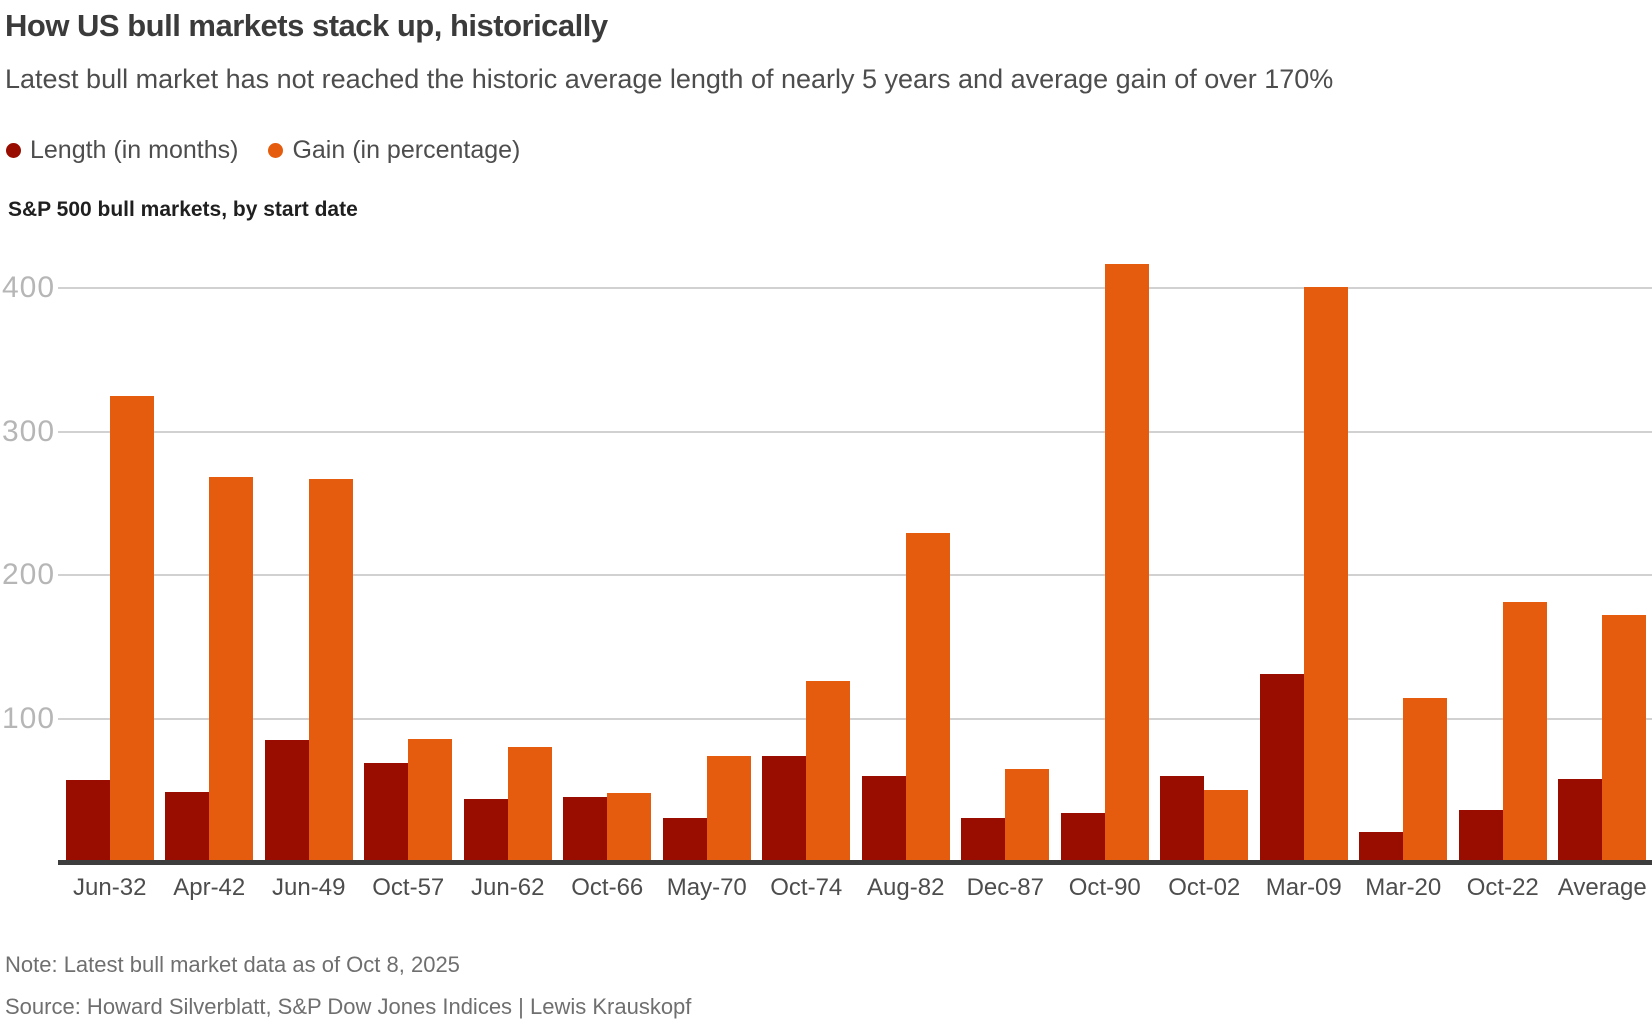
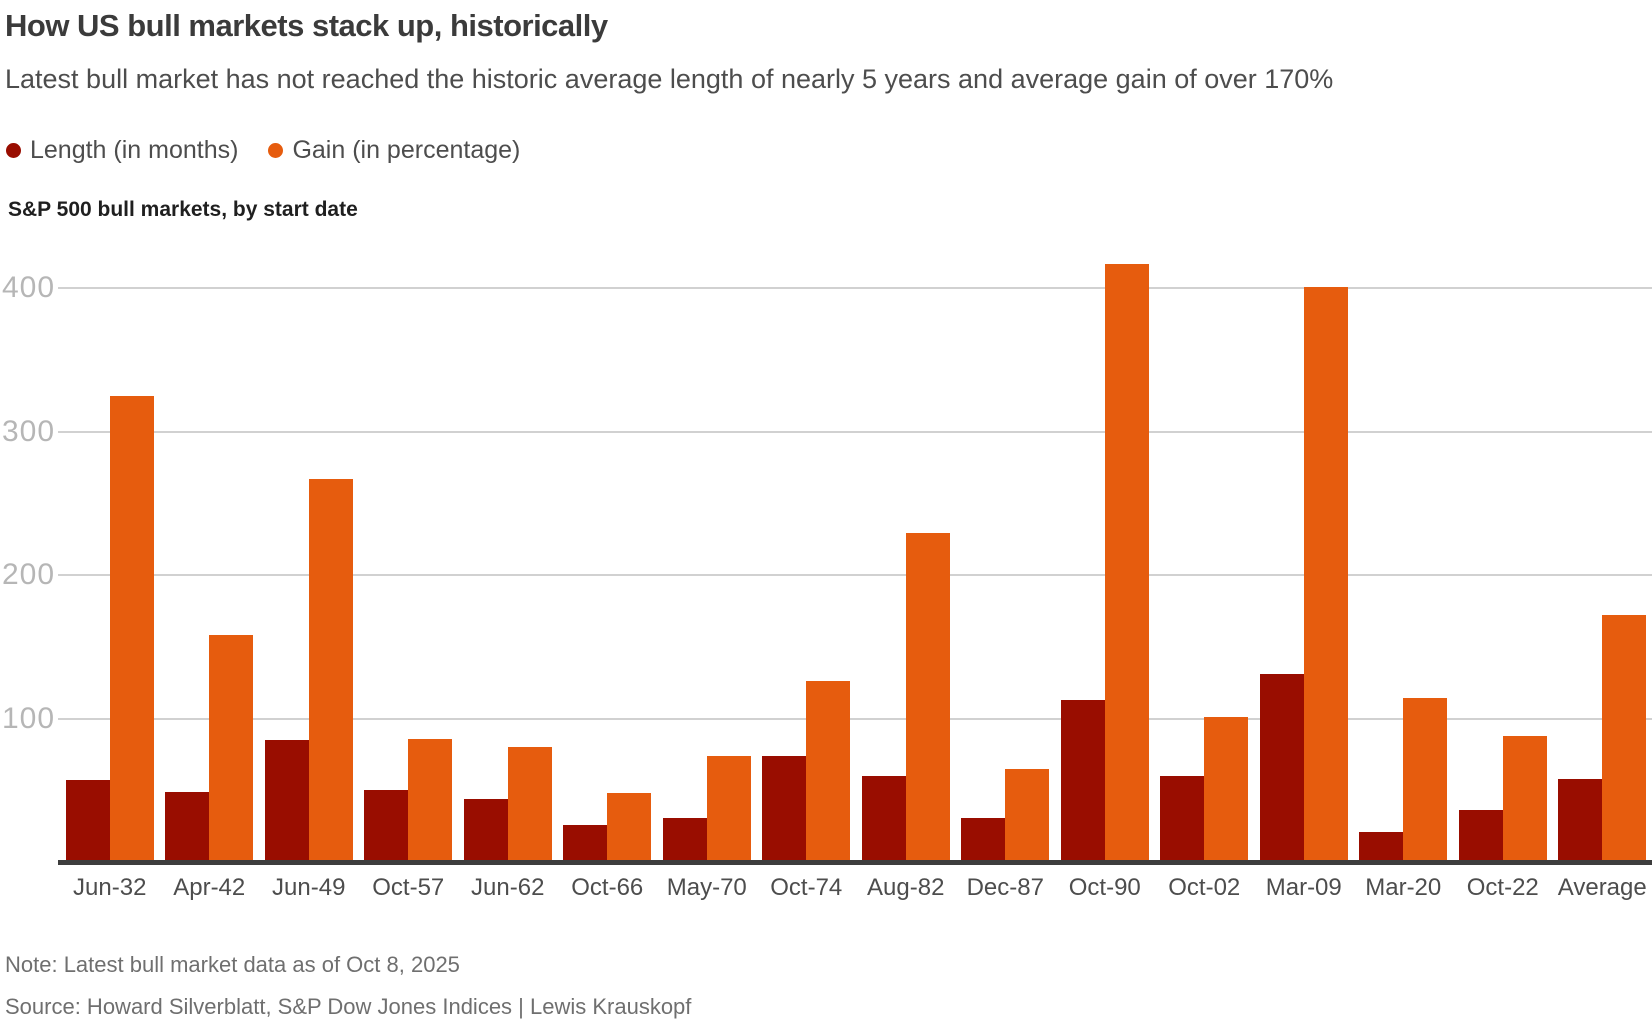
Gain (in percentage)/Apr-42: 268 -> 158
Length (in months)/Oct-57: 69 -> 50
Length (in months)/Oct-66: 45 -> 26
Length (in months)/Oct-90: 34 -> 113
Gain (in percentage)/Oct-02: 50 -> 101
Gain (in percentage)/Oct-22: 181 -> 88
